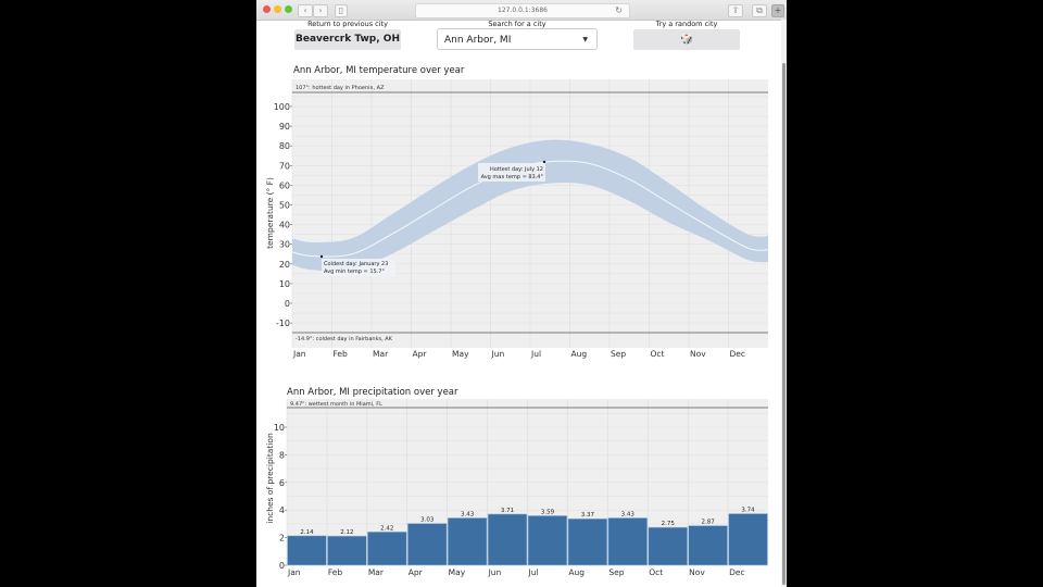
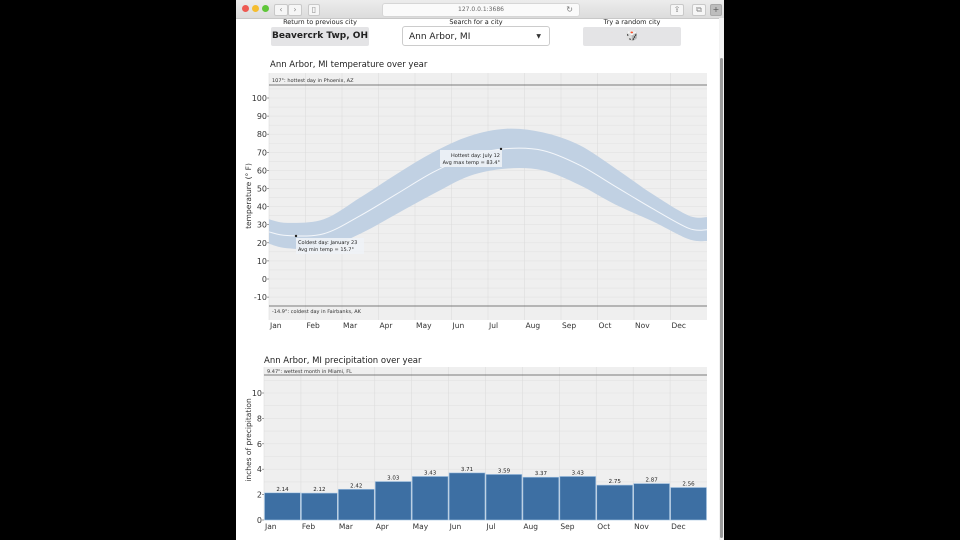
Ann Arbor, MI precipitation over year/Dec: 3.74 -> 2.56
